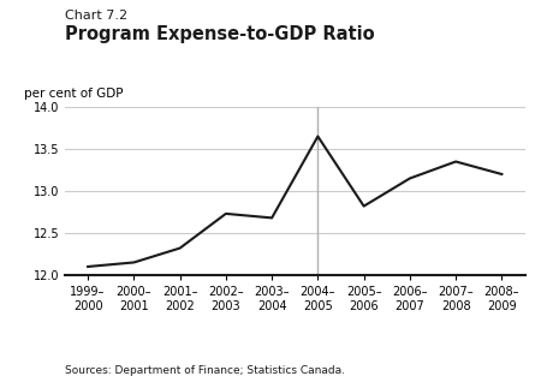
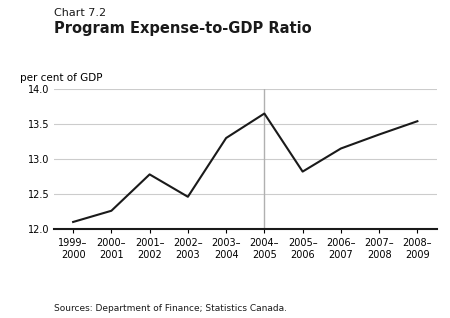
2000– 2001: 12.15 -> 12.26
2001– 2002: 12.32 -> 12.78
2002– 2003: 12.73 -> 12.46
2003– 2004: 12.68 -> 13.30
2008– 2009: 13.20 -> 13.54
